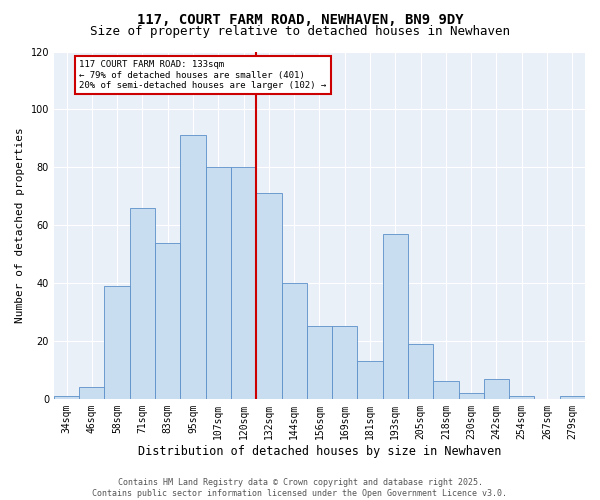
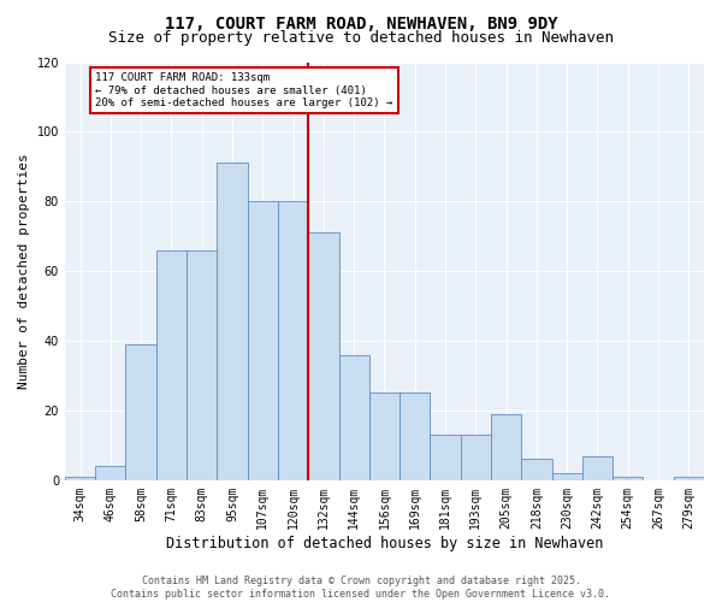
83sqm: 54 -> 66
144sqm: 40 -> 36
193sqm: 57 -> 13
